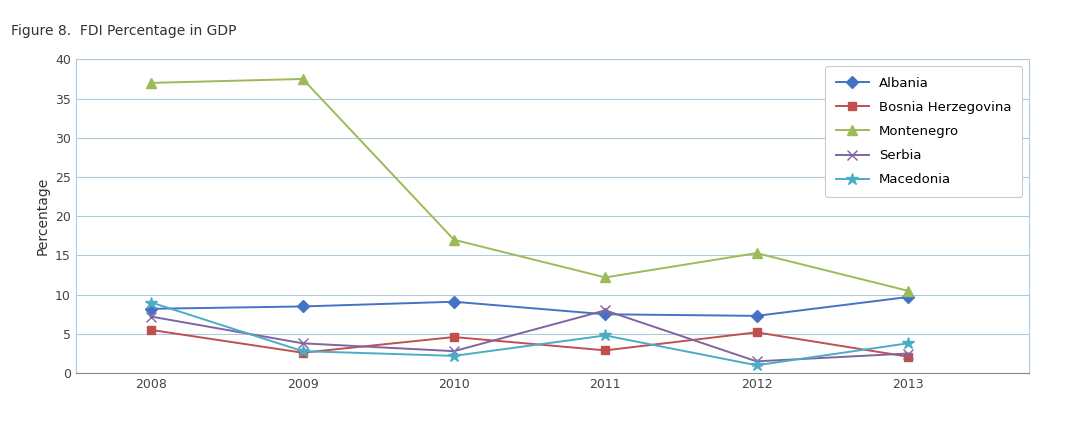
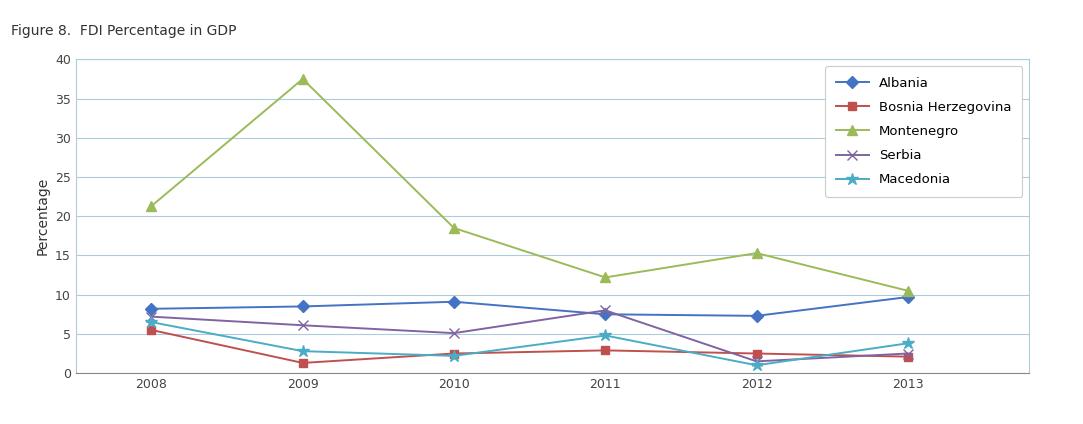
Montenegro/2008: 37.0 -> 21.3
Macedonia/2008: 9.0 -> 6.5
Bosnia Herzegovina/2009: 2.6 -> 1.3
Serbia/2009: 3.8 -> 6.1
Bosnia Herzegovina/2010: 4.6 -> 2.5
Montenegro/2010: 17.0 -> 18.5
Serbia/2010: 2.8 -> 5.1
Bosnia Herzegovina/2012: 5.2 -> 2.5
